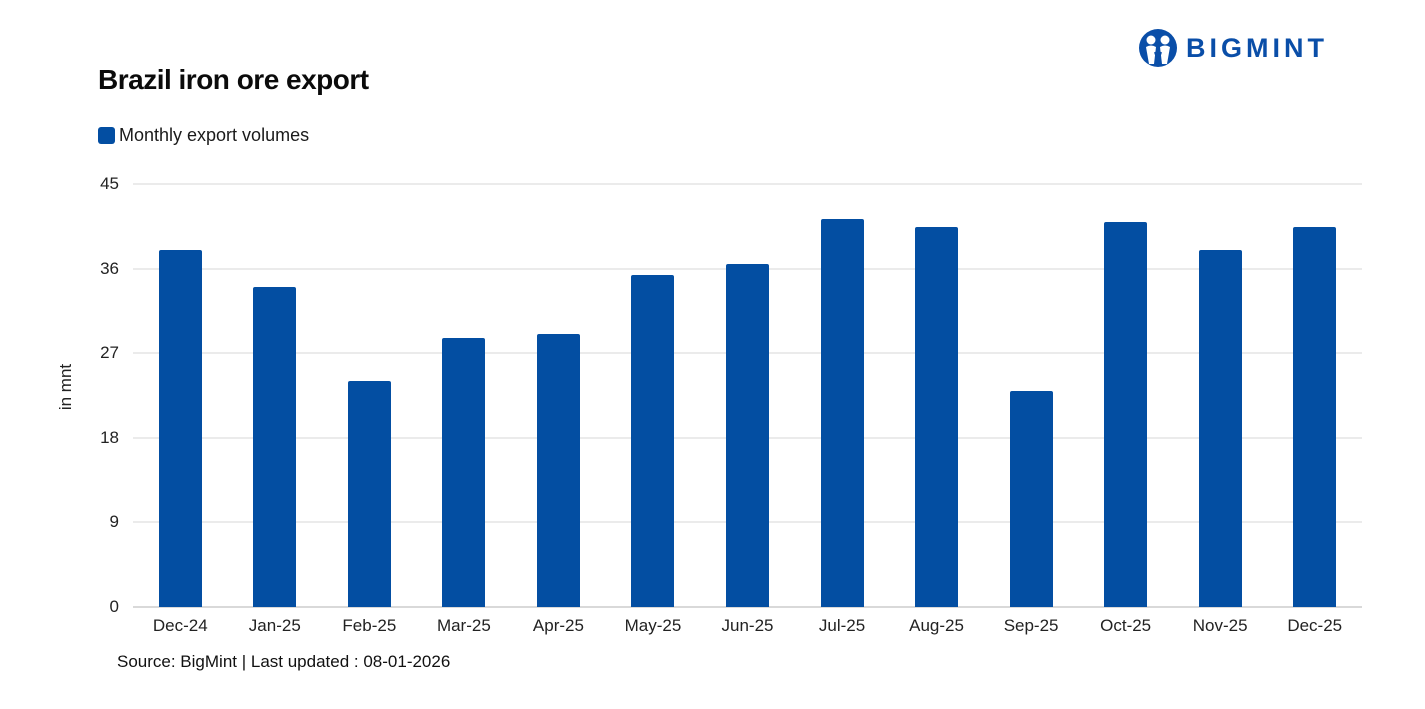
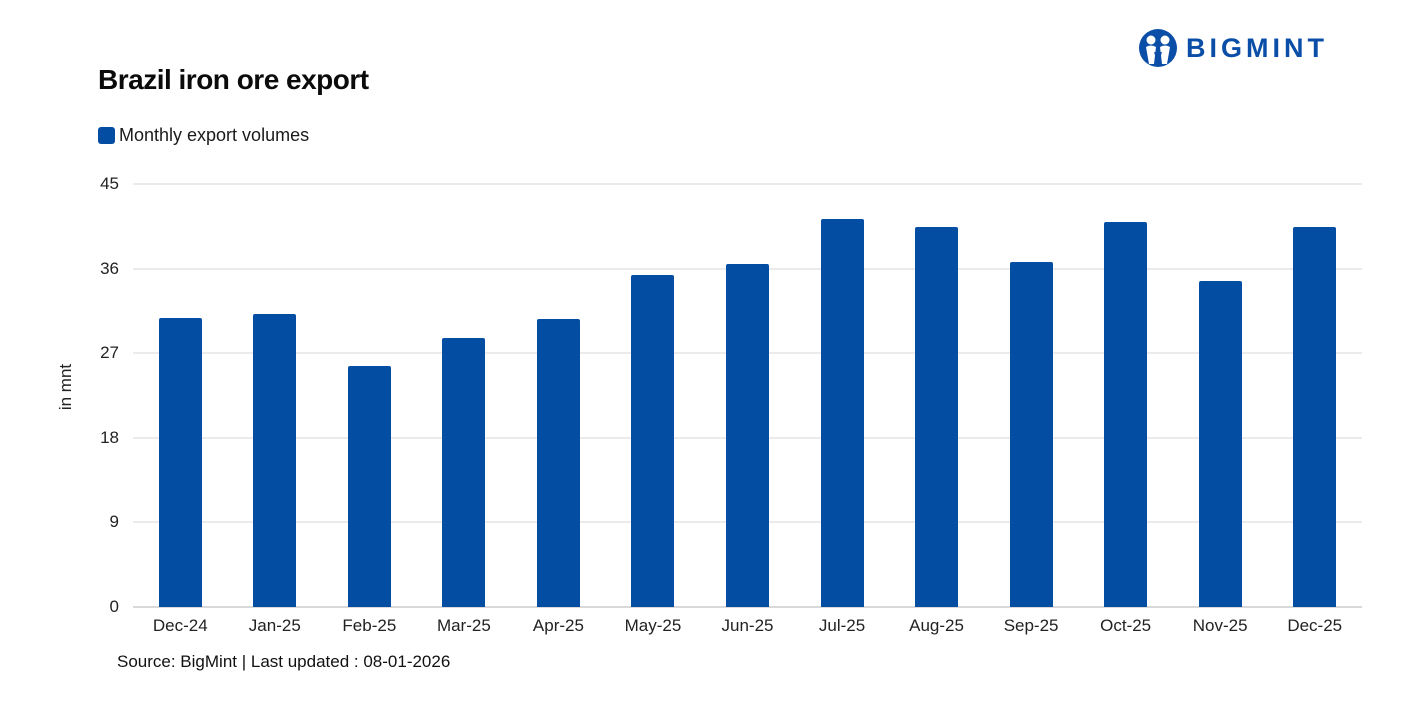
Dec-24: 38 -> 31
Jan-25: 34 -> 31
Feb-25: 24 -> 26
Apr-25: 29 -> 31
Sep-25: 23 -> 37
Nov-25: 38 -> 35
